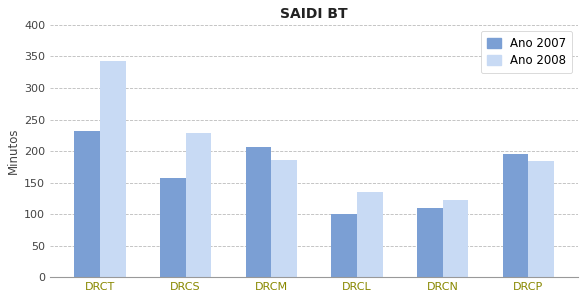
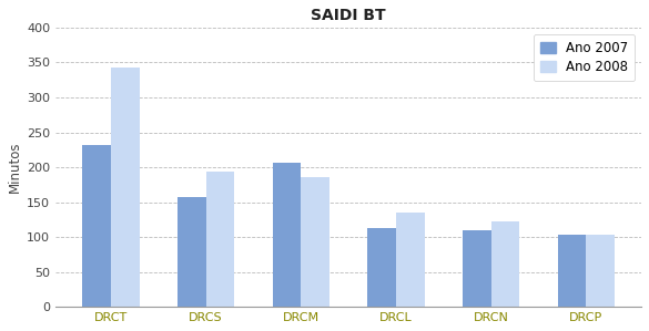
Ano 2008/DRCS: 228 -> 193
Ano 2007/DRCL: 100 -> 113
Ano 2007/DRCP: 196 -> 104
Ano 2008/DRCP: 184 -> 104
